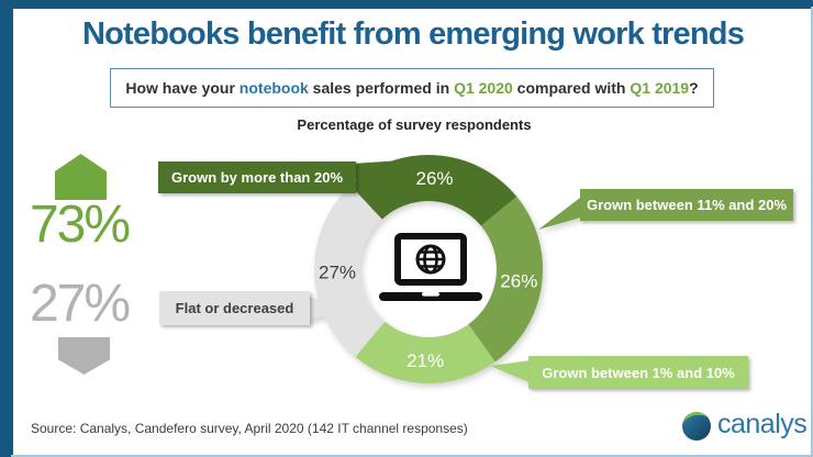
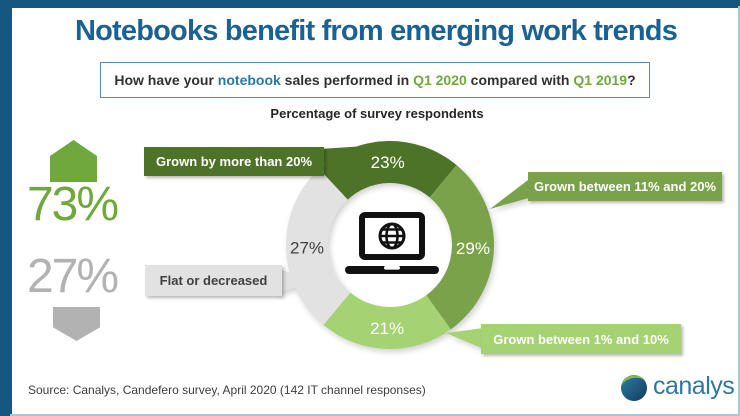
Grown by more than 20%: 26% -> 23%
Grown between 11% and 20%: 26% -> 29%
